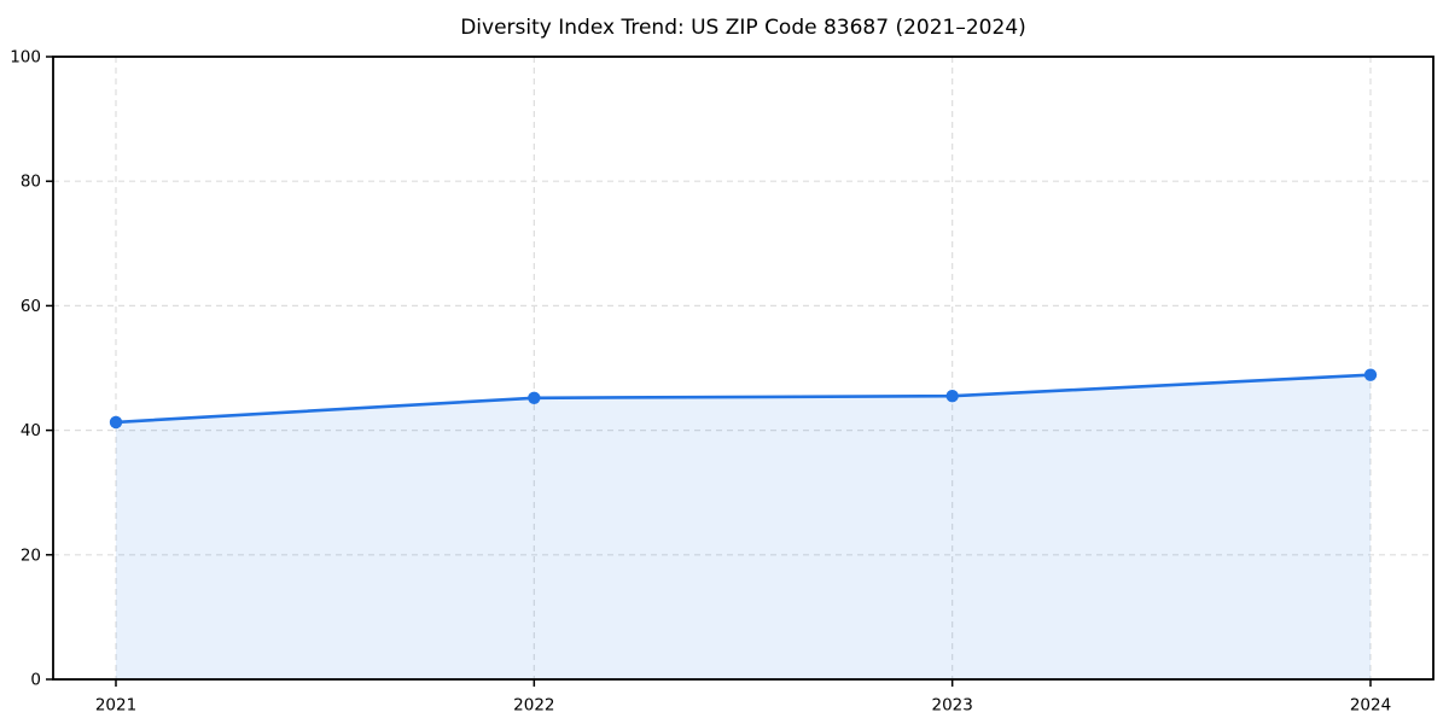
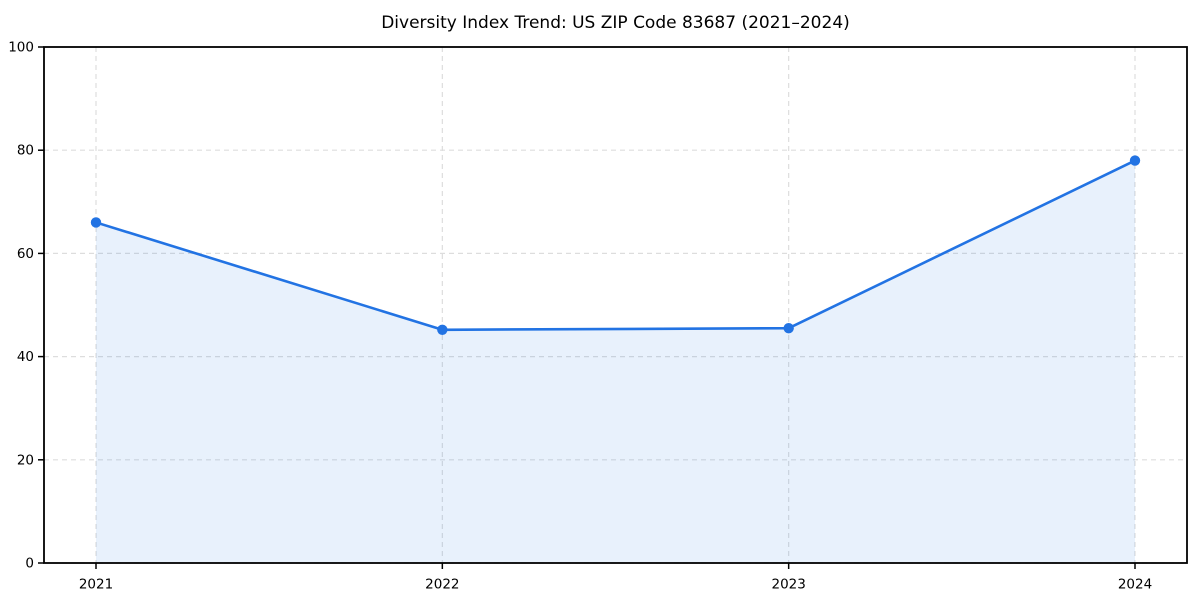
2021: 41 -> 66
2024: 49 -> 78
